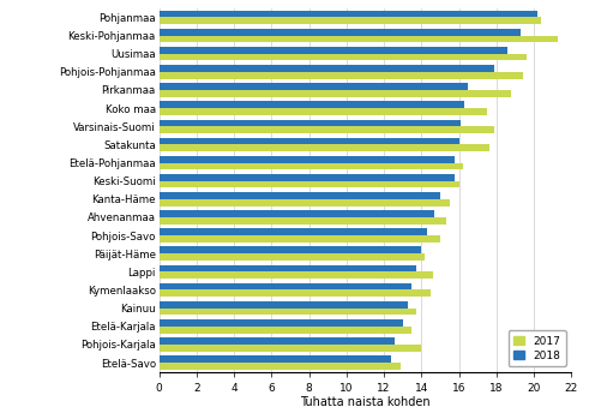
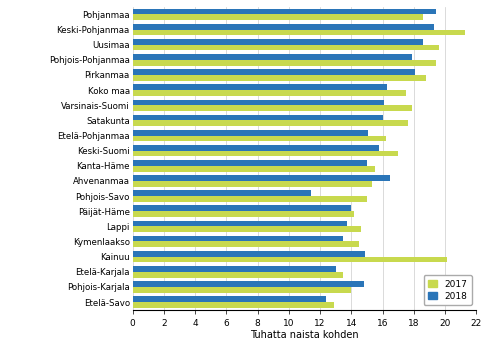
2018/Pohjanmaa: 20.2 -> 19.4
2017/Pohjanmaa: 20.4 -> 18.6
2018/Pirkanmaa: 16.5 -> 18.1
2018/Etelä-Pohjanmaa: 15.8 -> 15.1
2017/Keski-Suomi: 16.0 -> 17.0
2018/Ahvenanmaa: 14.7 -> 16.5
2018/Pohjois-Savo: 14.3 -> 11.4
2018/Kainuu: 13.3 -> 14.9
2017/Kainuu: 13.7 -> 20.1
2018/Pohjois-Karjala: 12.6 -> 14.8
